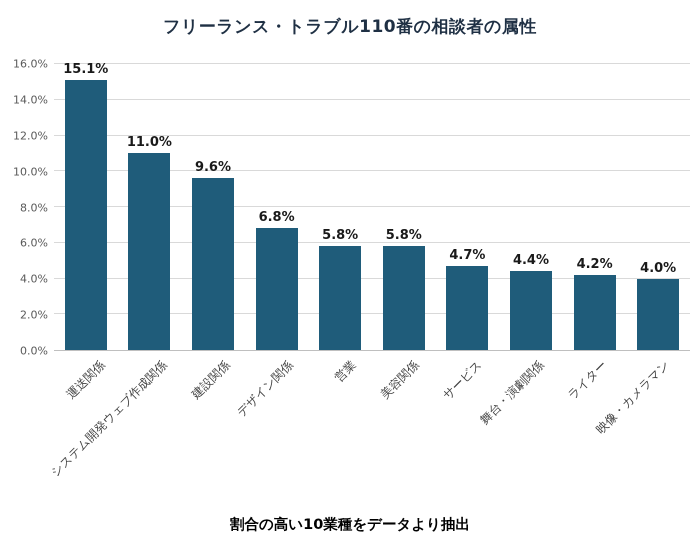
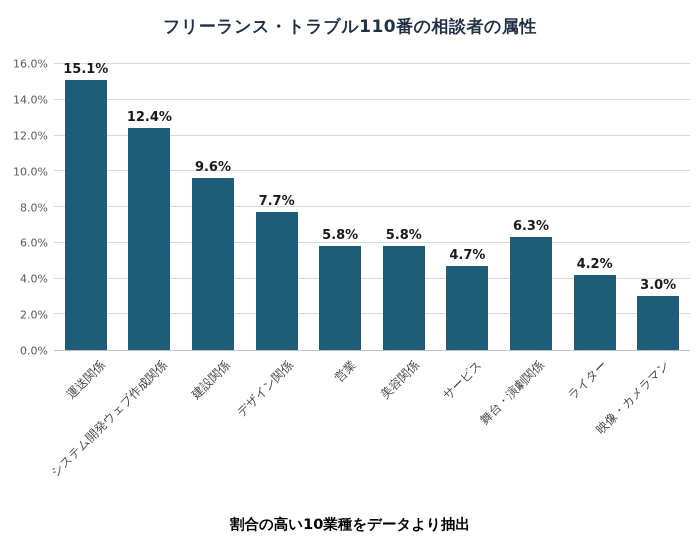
システム開発ウェブ作成関係: 11.0% -> 12.4%
デザイン関係: 6.8% -> 7.7%
舞台・演劇関係: 4.4% -> 6.3%
映像・カメラマン: 4.0% -> 3.0%
